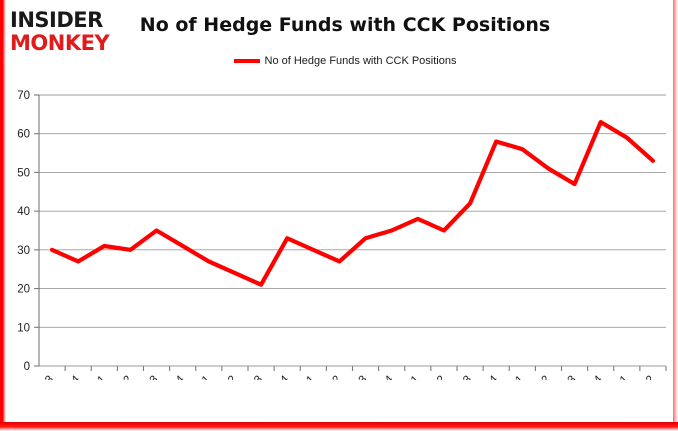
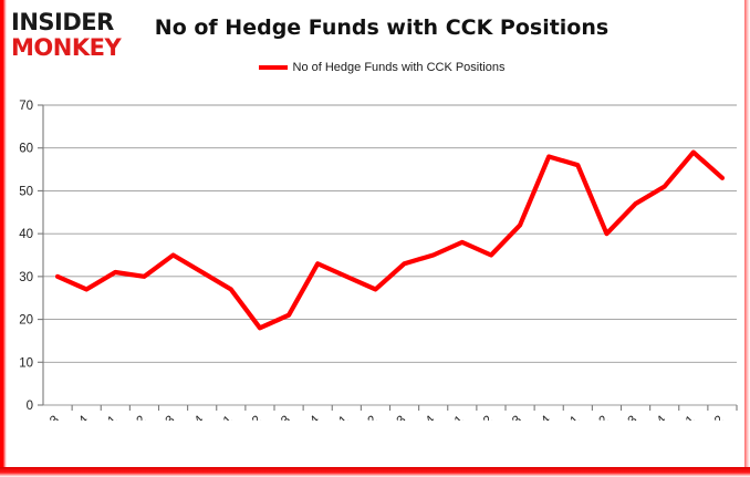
17Q2: 24 -> 18
20Q2: 51 -> 40
20Q4: 63 -> 51
